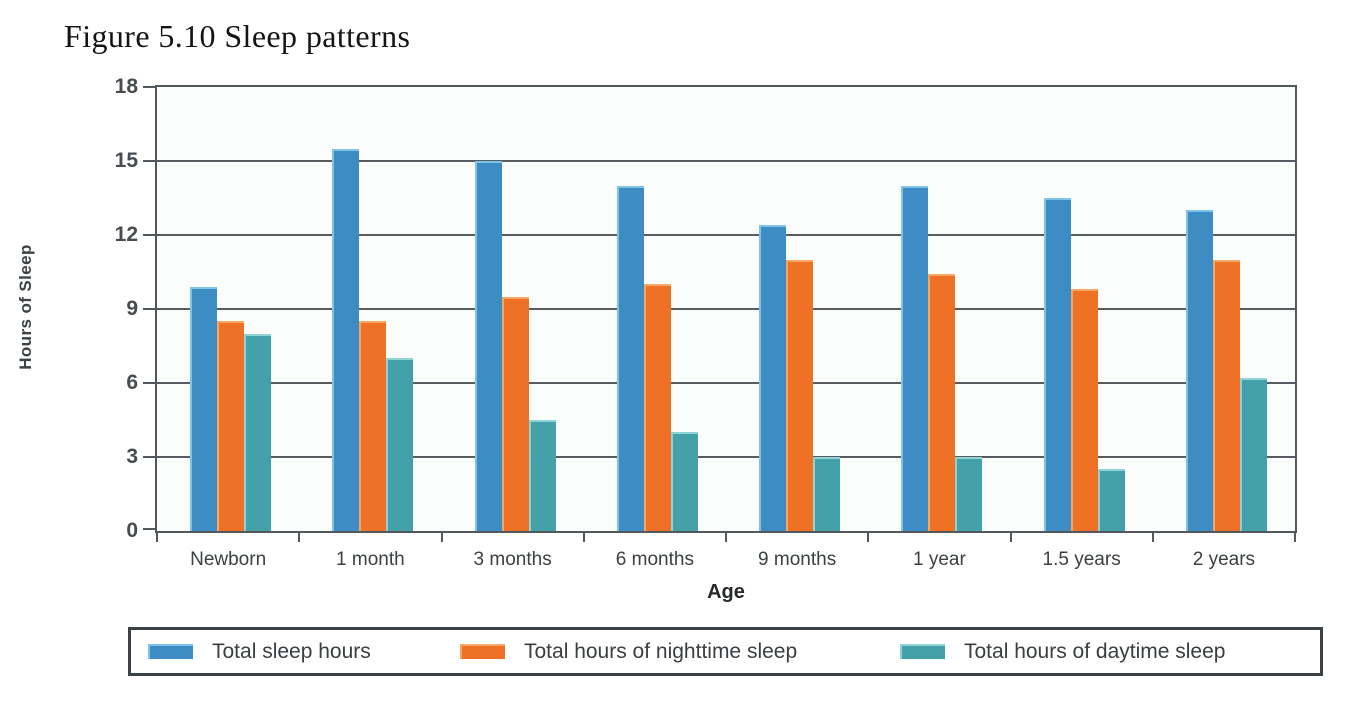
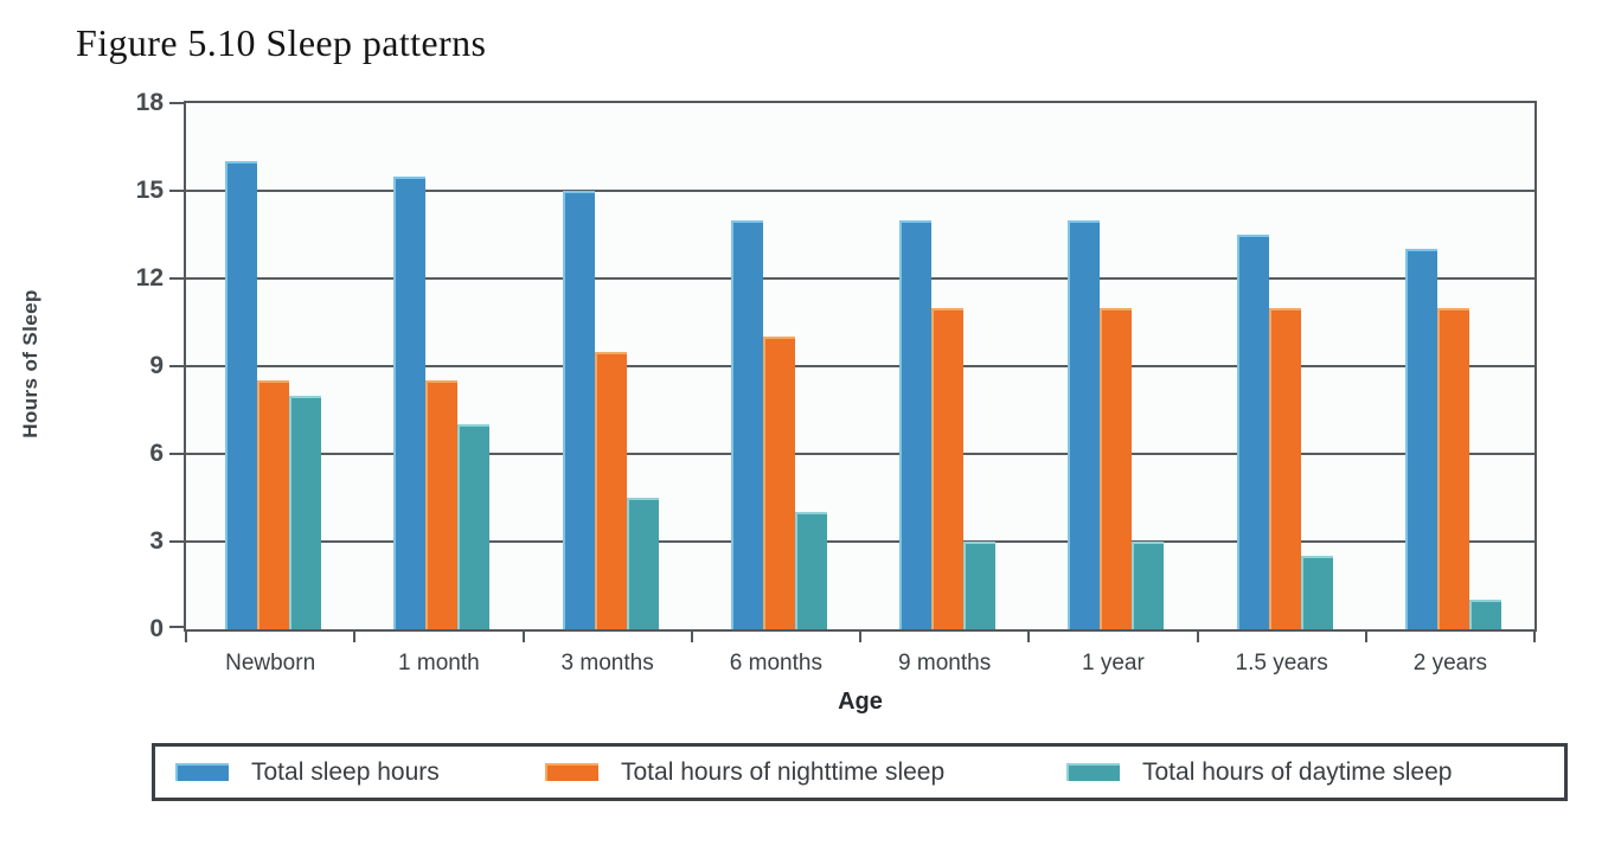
Total sleep hours/Newborn: 9.9 -> 16.0
Total sleep hours/9 months: 12.4 -> 14.0
Total hours of nighttime sleep/1 year: 10.4 -> 11.0
Total hours of nighttime sleep/1.5 years: 9.8 -> 11.0
Total hours of daytime sleep/2 years: 6.2 -> 1.0
